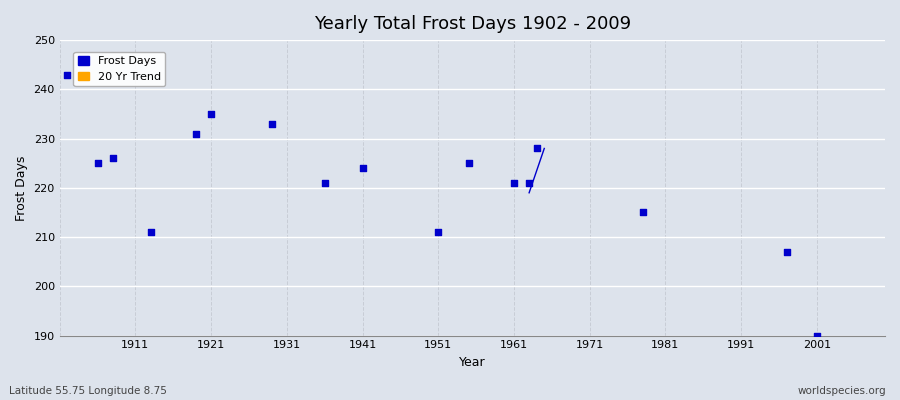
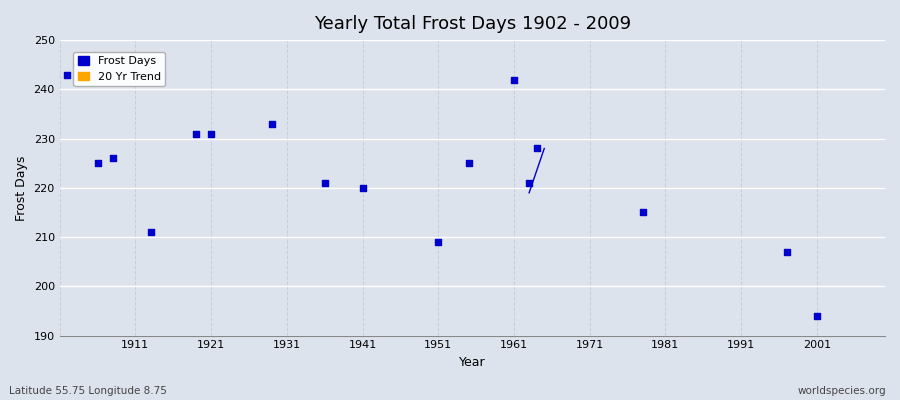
1921: 235 -> 231
1941: 224 -> 220
1951: 211 -> 209
1961: 221 -> 242
2001: 190 -> 194
